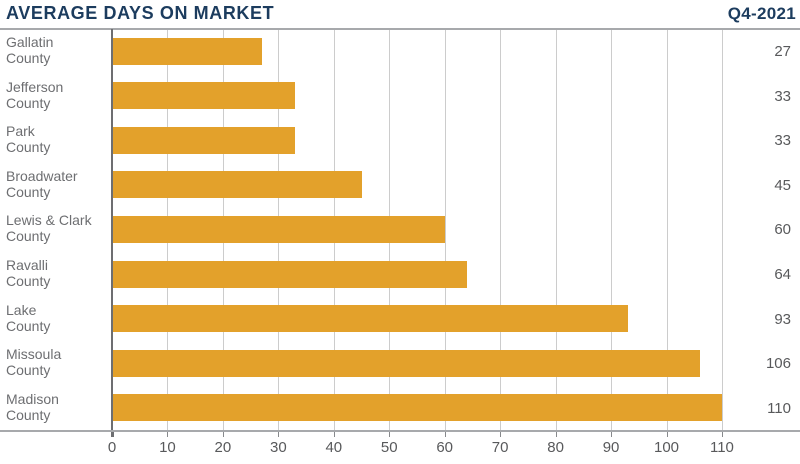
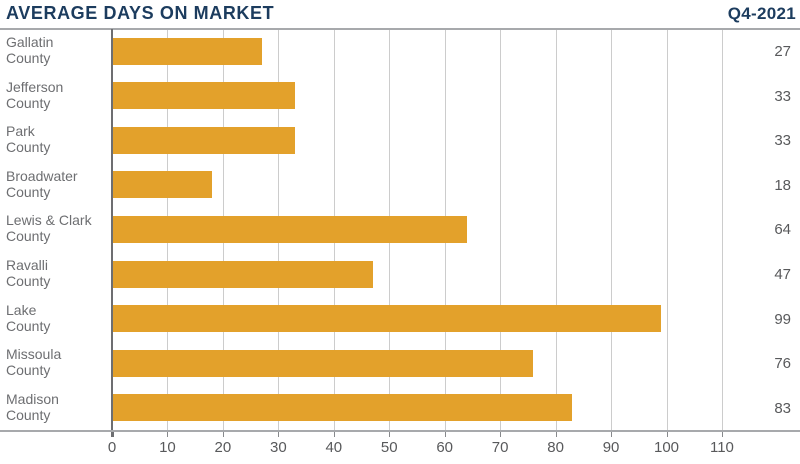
Broadwater County: 45 -> 18
Lewis & Clark County: 60 -> 64
Ravalli County: 64 -> 47
Lake County: 93 -> 99
Missoula County: 106 -> 76
Madison County: 110 -> 83
